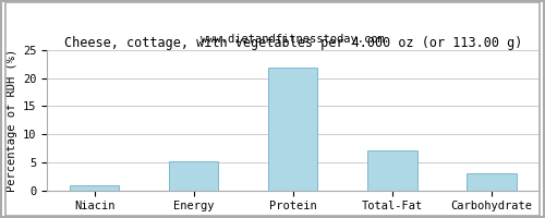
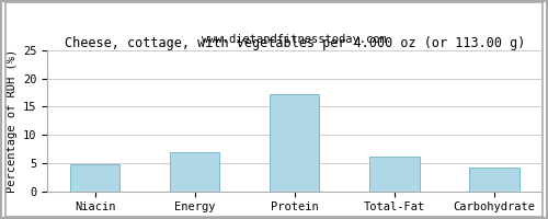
Niacin: 1.0 -> 4.8
Energy: 5.1 -> 7.0
Protein: 21.8 -> 17.2
Total-Fat: 7.2 -> 6.2
Carbohydrate: 3.1 -> 4.2
